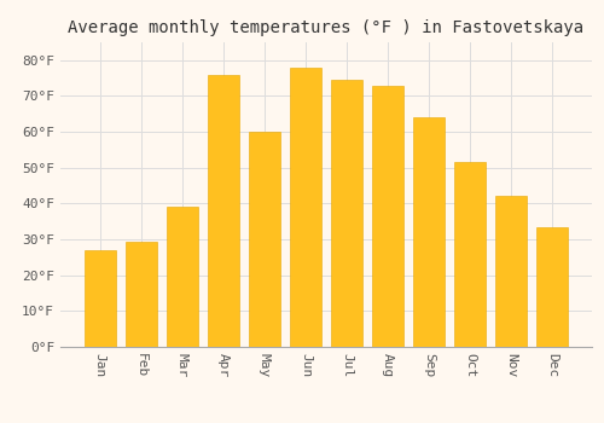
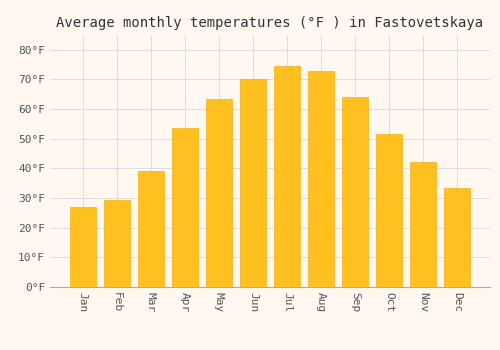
Apr: 76.0°F -> 53.5°F
May: 60.0°F -> 63.5°F
Jun: 78.0°F -> 70.0°F
